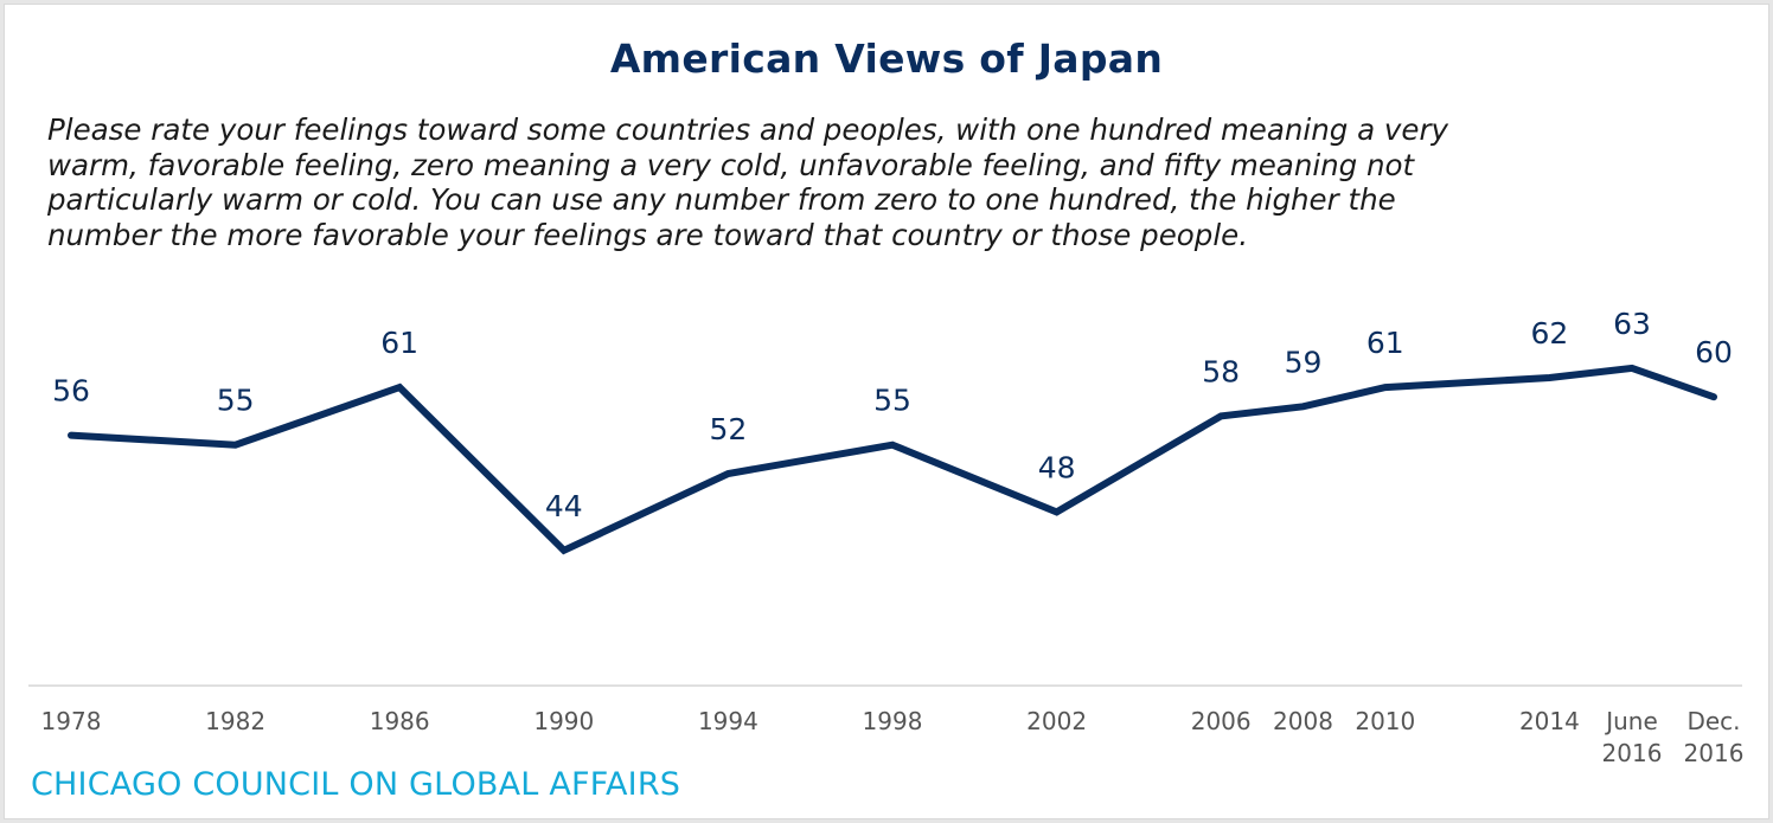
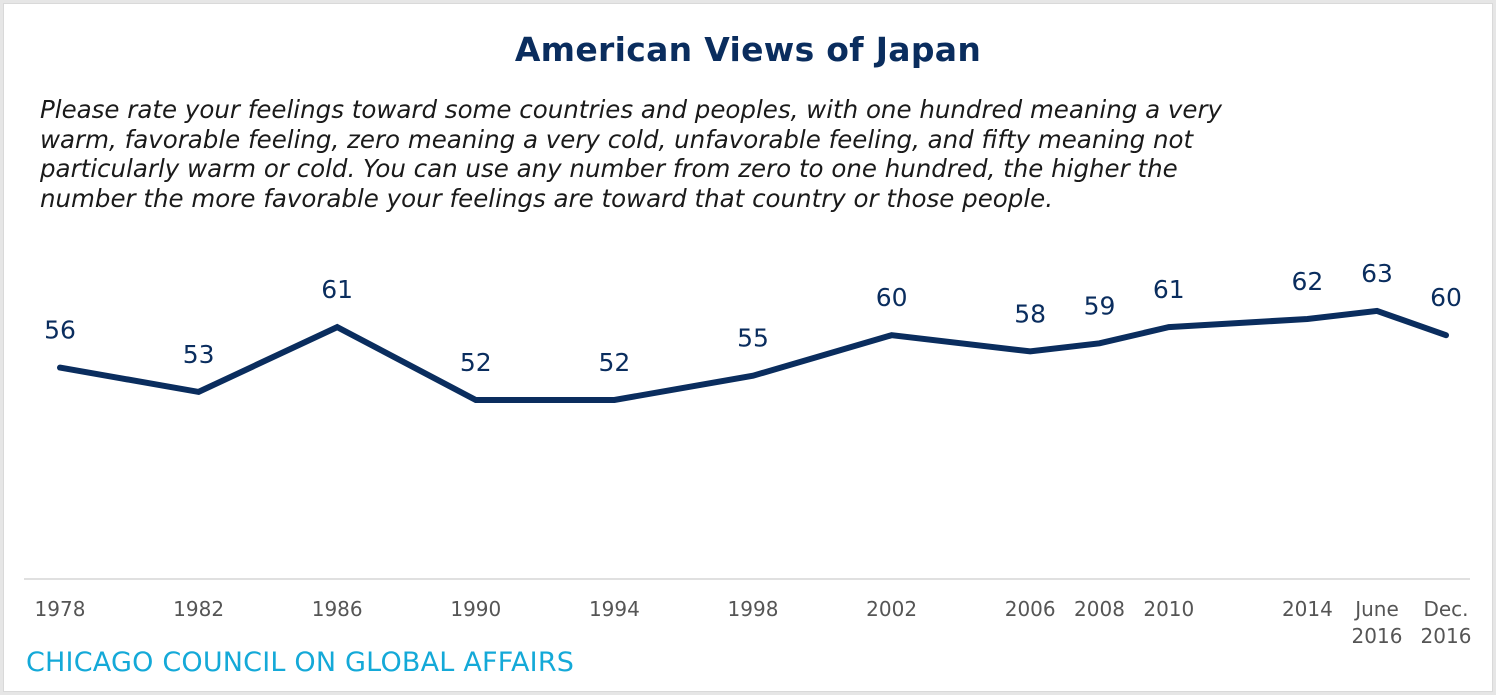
1982: 55 -> 53
1990: 44 -> 52
2002: 48 -> 60
